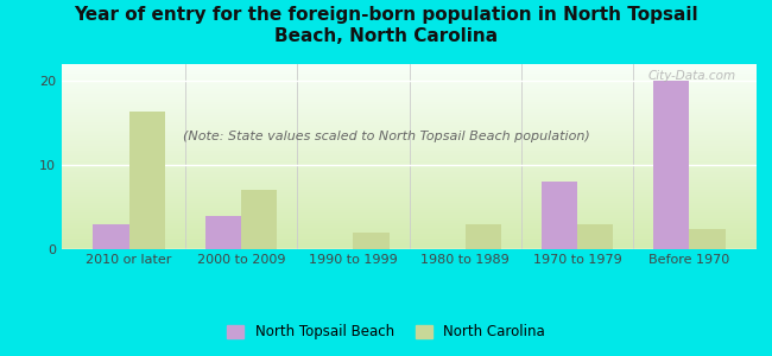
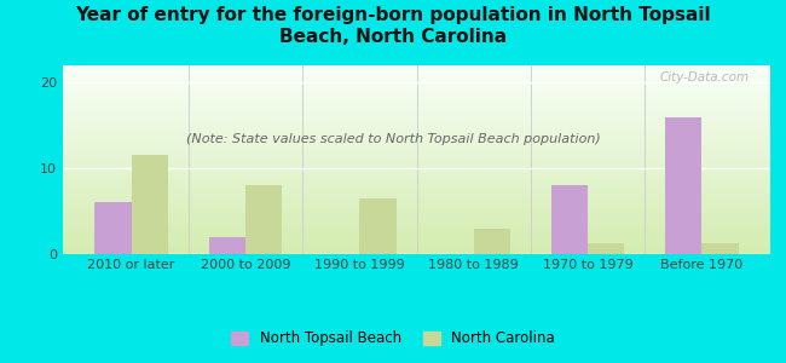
North Topsail Beach/2010 or later: 3 -> 6
North Carolina/2010 or later: 16.4 -> 11.5
North Topsail Beach/2000 to 2009: 4 -> 2
North Carolina/2000 to 2009: 7.0 -> 8.0
North Carolina/1990 to 1999: 2.0 -> 6.5
North Carolina/1970 to 1979: 3.0 -> 1.2
North Topsail Beach/Before 1970: 20 -> 16
North Carolina/Before 1970: 2.4 -> 1.2
